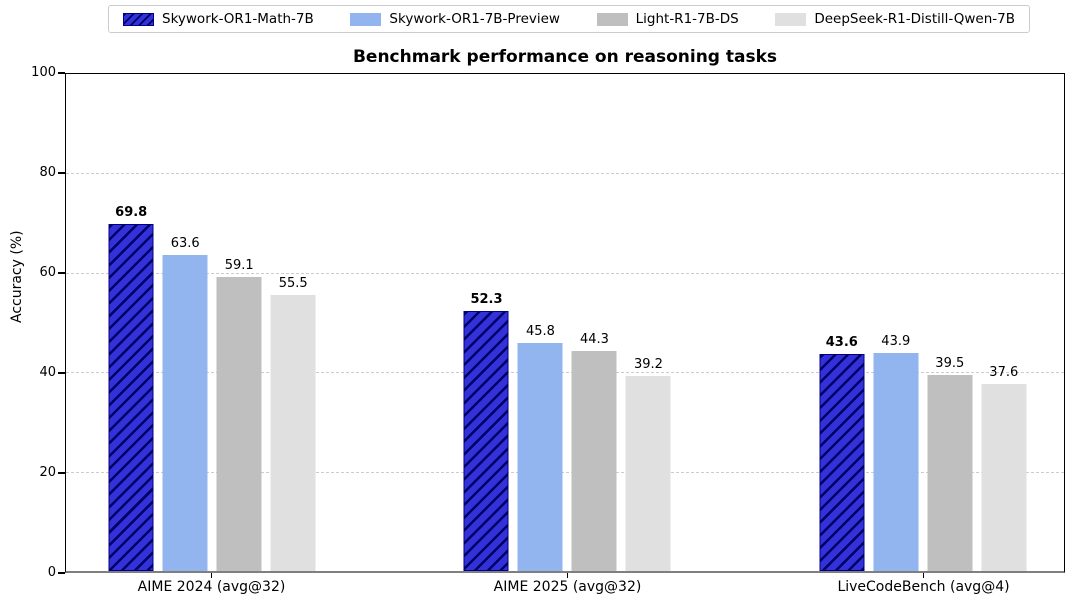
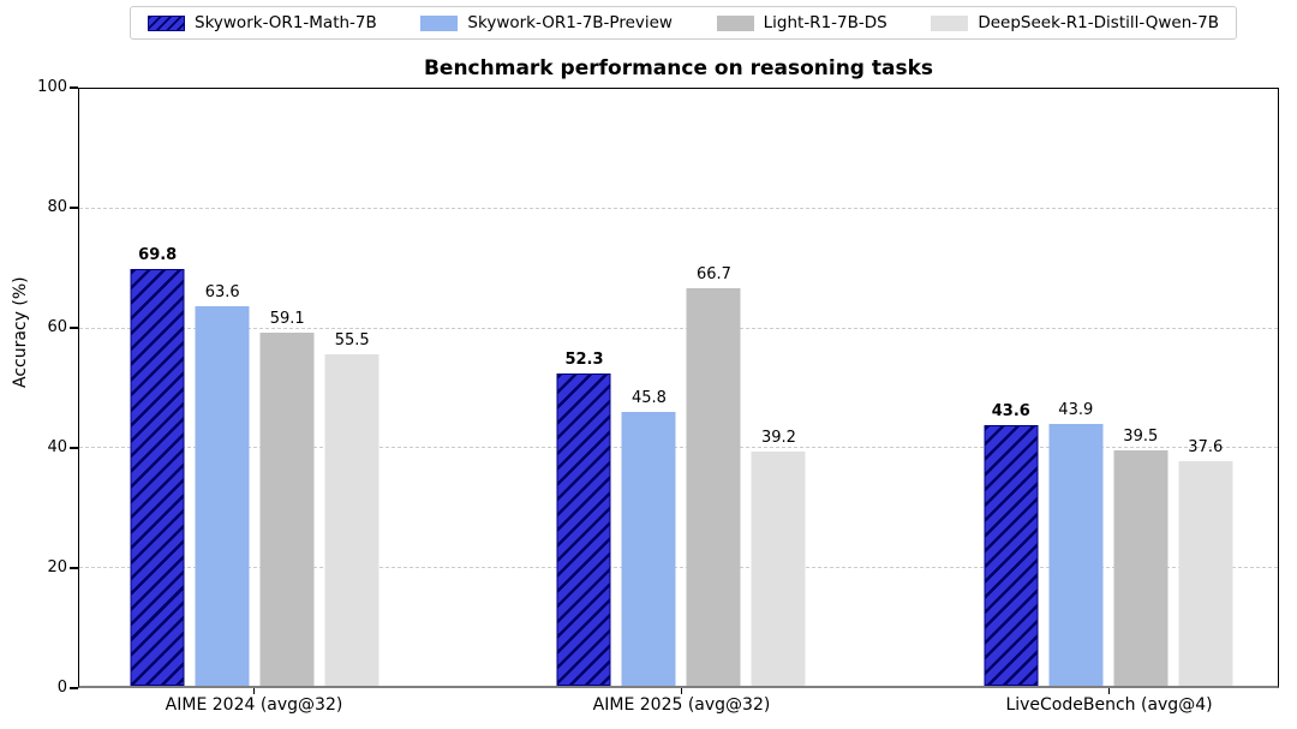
Light-R1-7B-DS/AIME 2025 (avg@32): 44.3 -> 66.7
